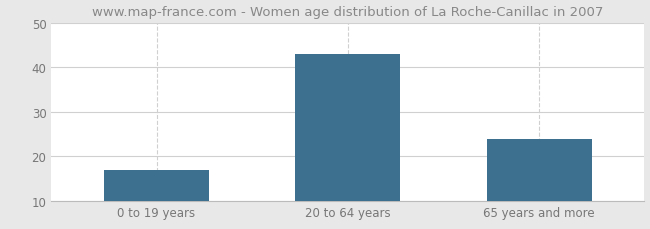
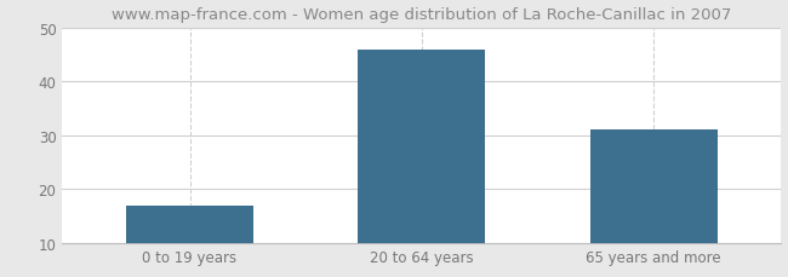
20 to 64 years: 43 -> 46
65 years and more: 24 -> 31
